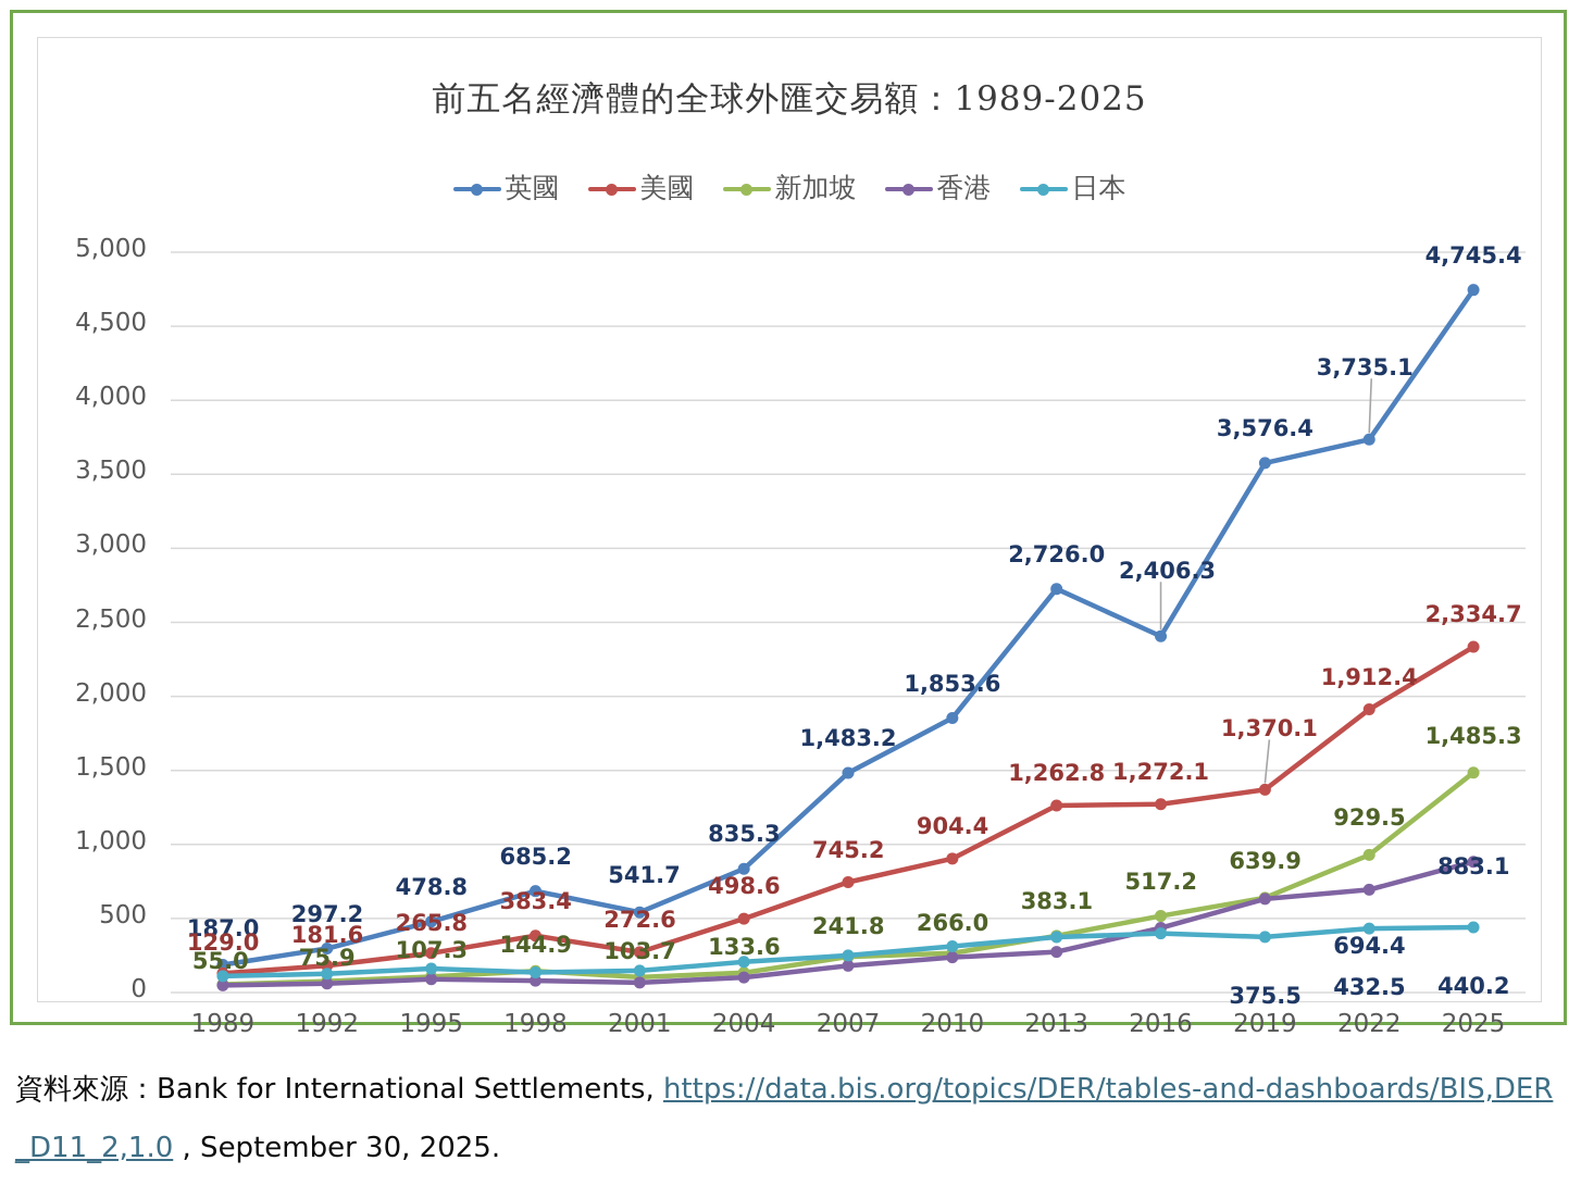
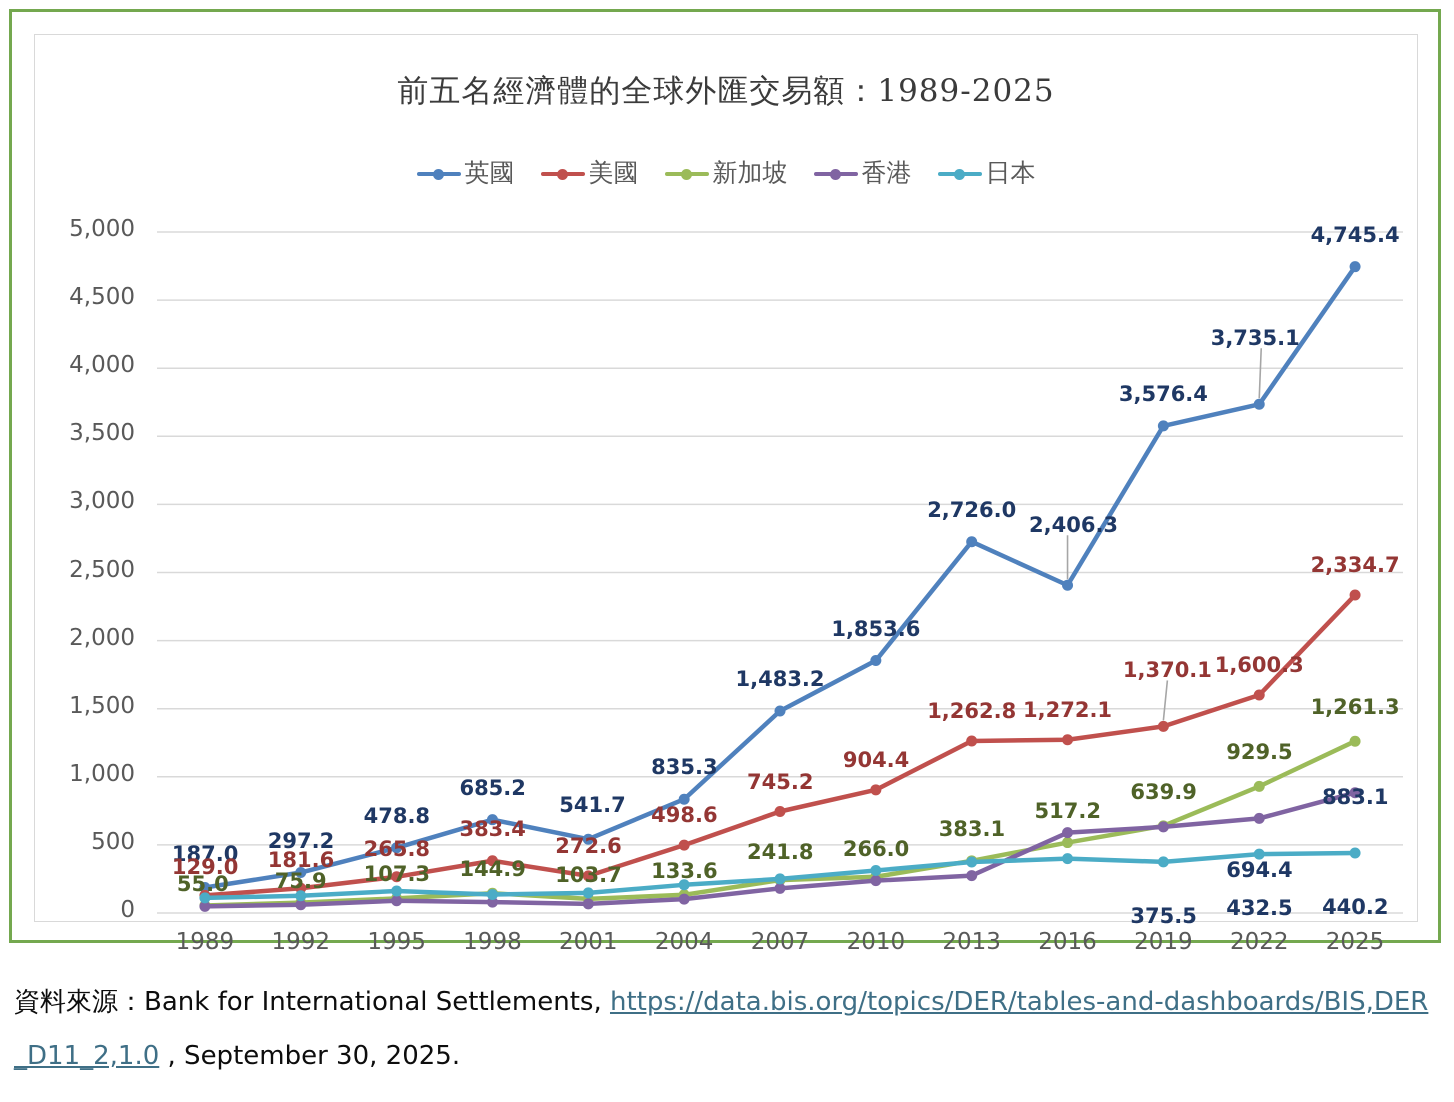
香港/2016: 440 -> 590
美國/2022: 1,912.4 -> 1,600.3
新加坡/2025: 1,485.3 -> 1,261.3
